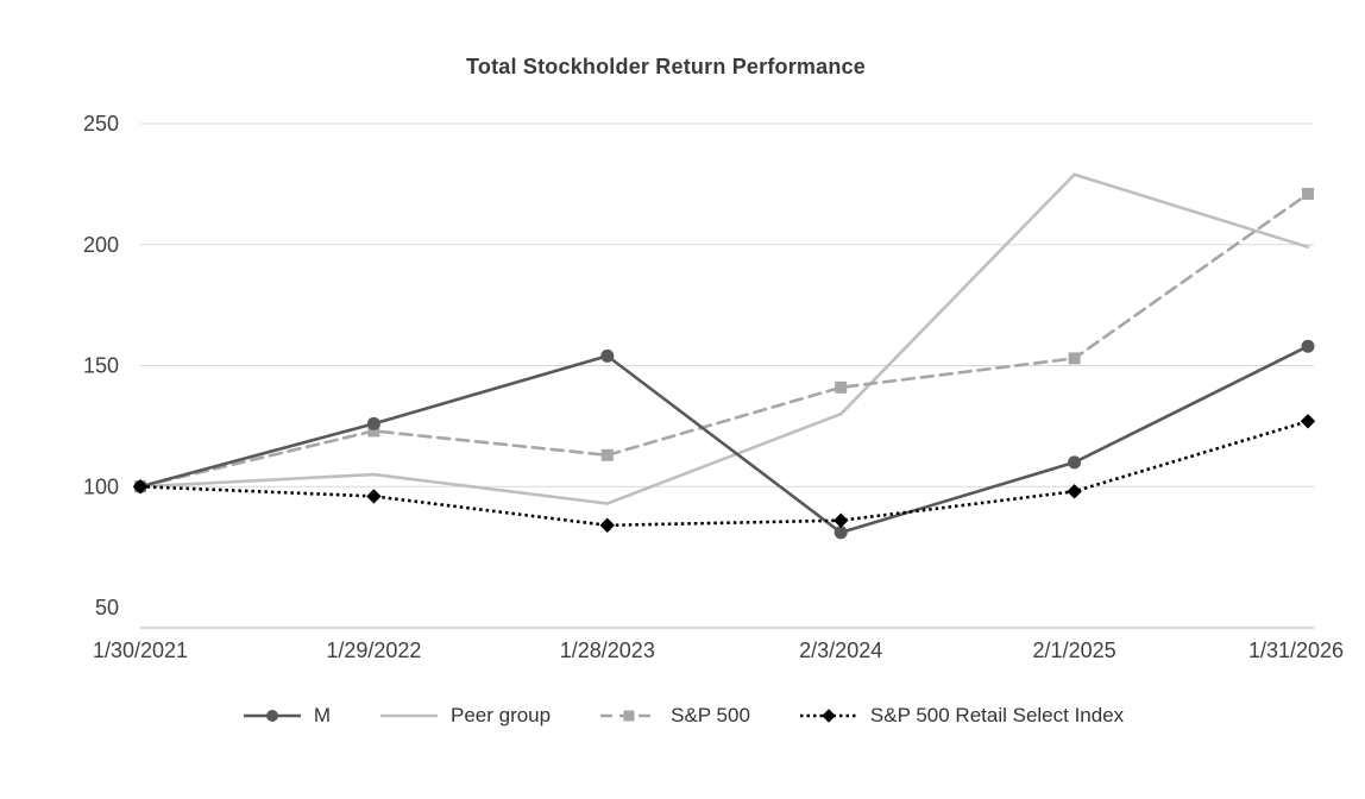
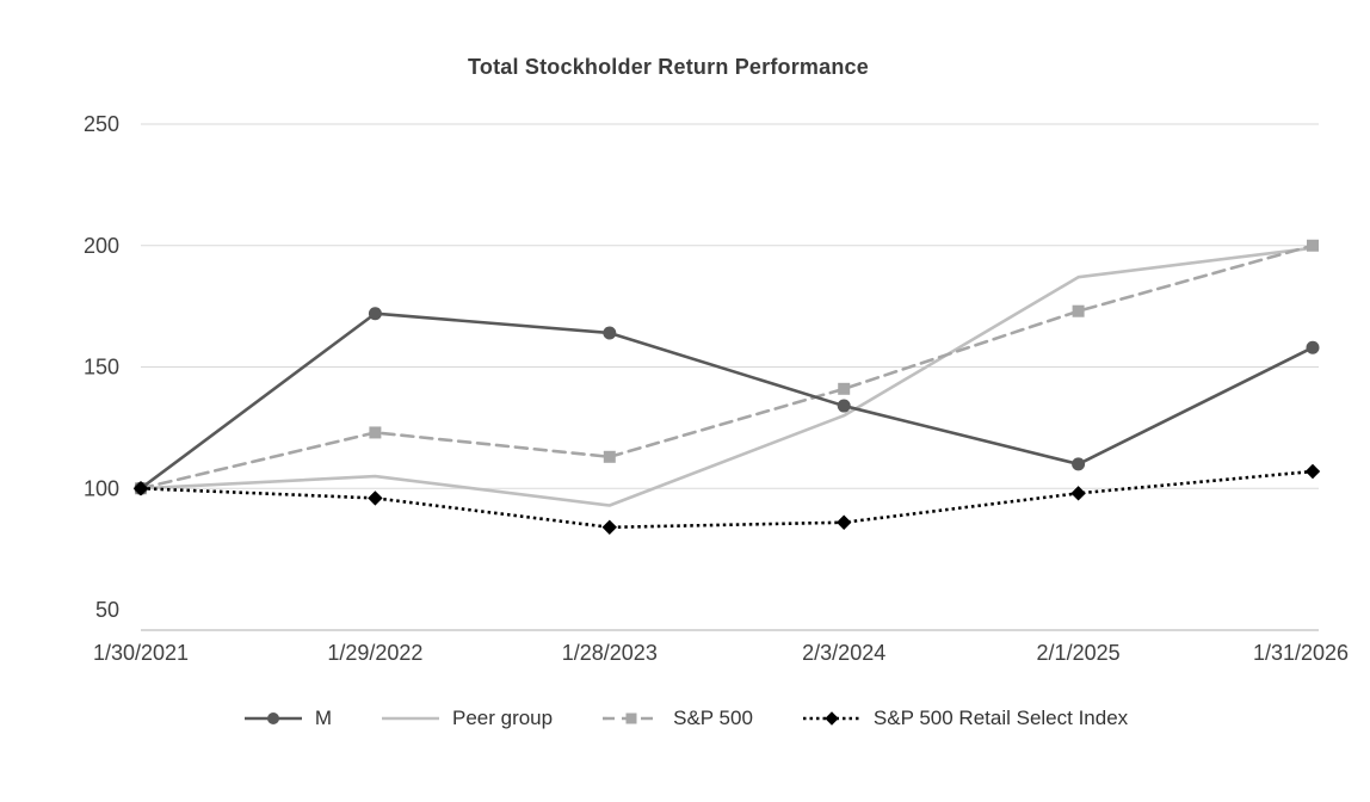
M/1/29/2022: 126 -> 172
M/1/28/2023: 154 -> 164
M/2/3/2024: 81 -> 134
Peer group/2/1/2025: 229 -> 187
S&P 500/2/1/2025: 153 -> 173
S&P 500/1/31/2026: 221 -> 200
S&P 500 Retail Select Index/1/31/2026: 127 -> 107
